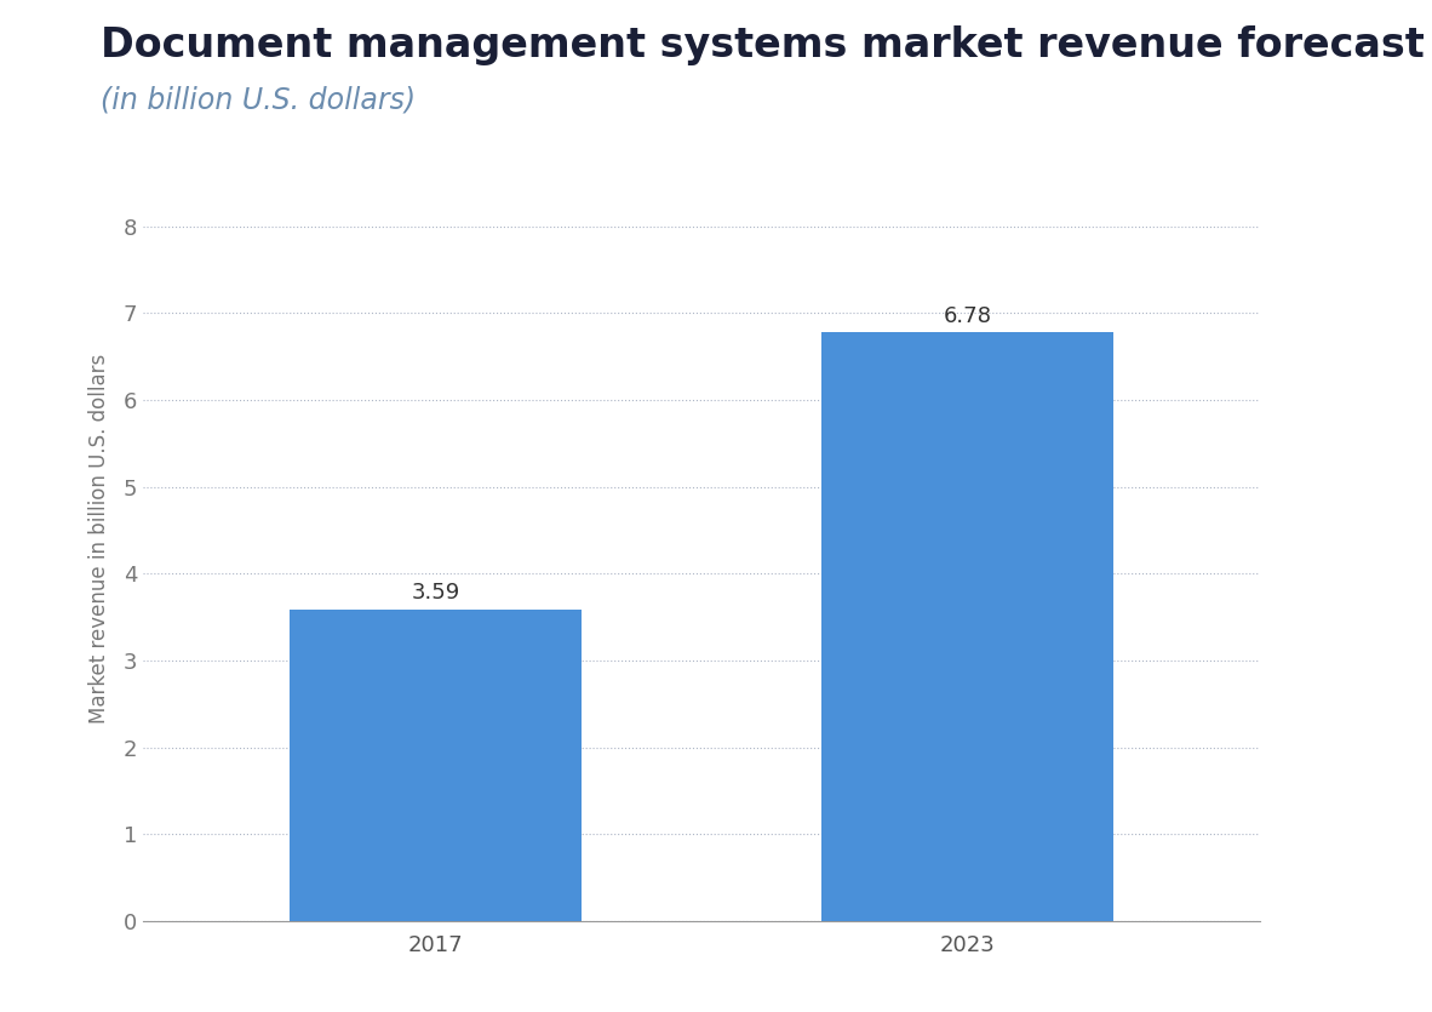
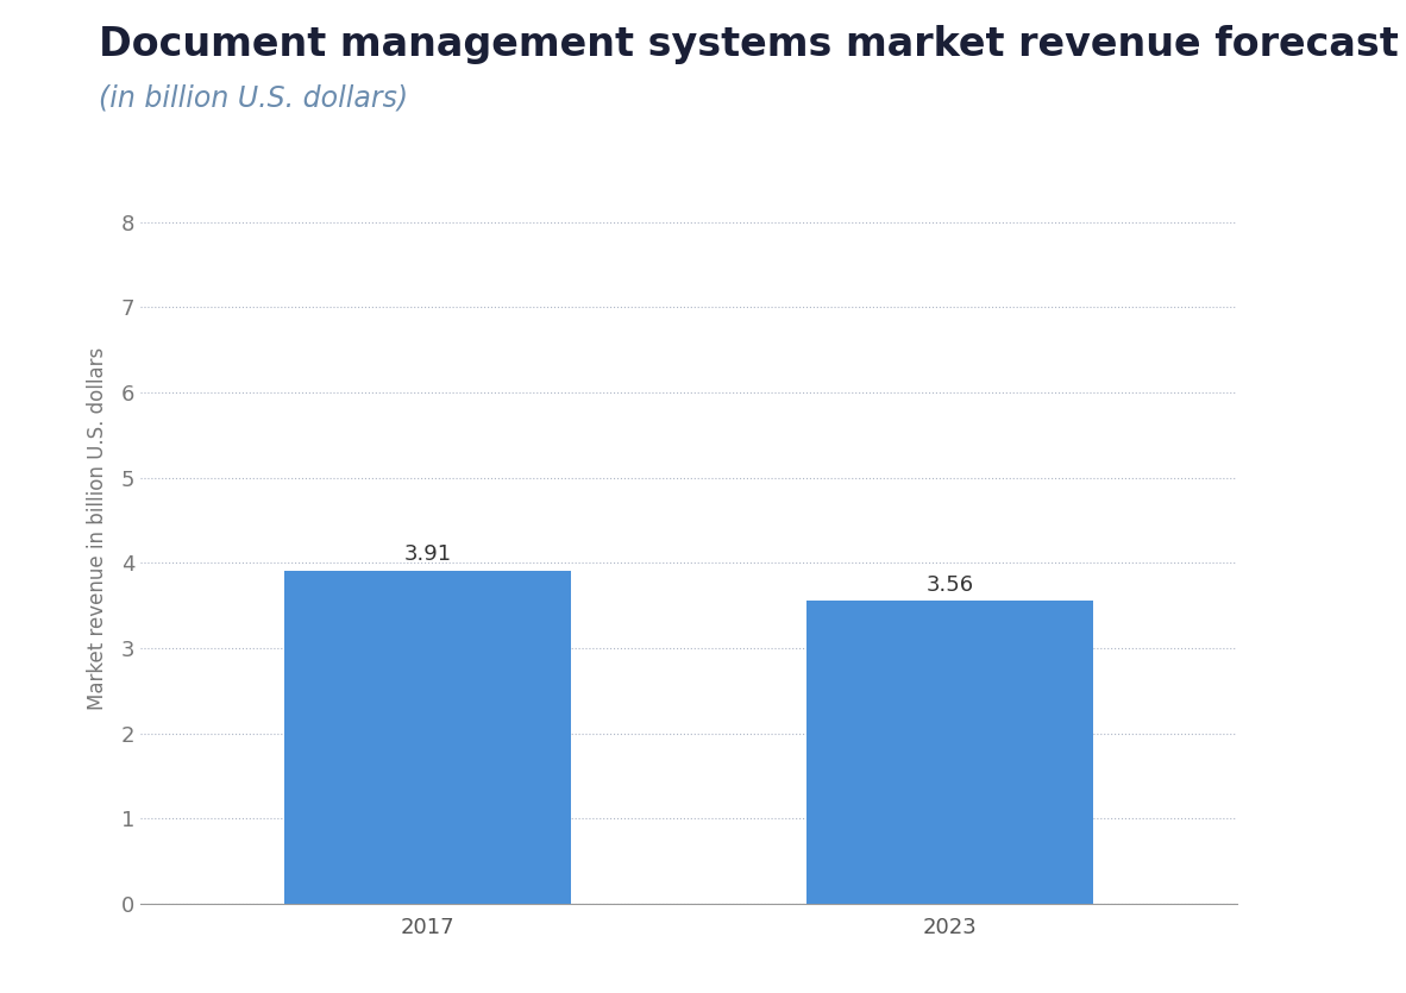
2017: 3.59 -> 3.91
2023: 6.78 -> 3.56
